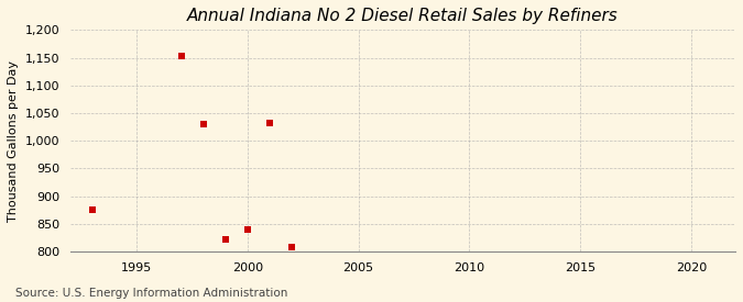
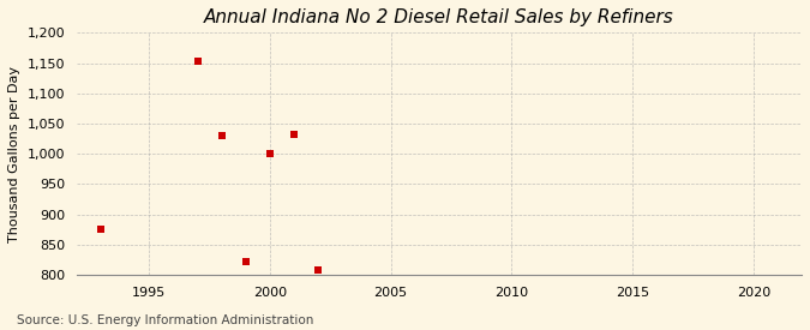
2000: 840 -> 1,000
